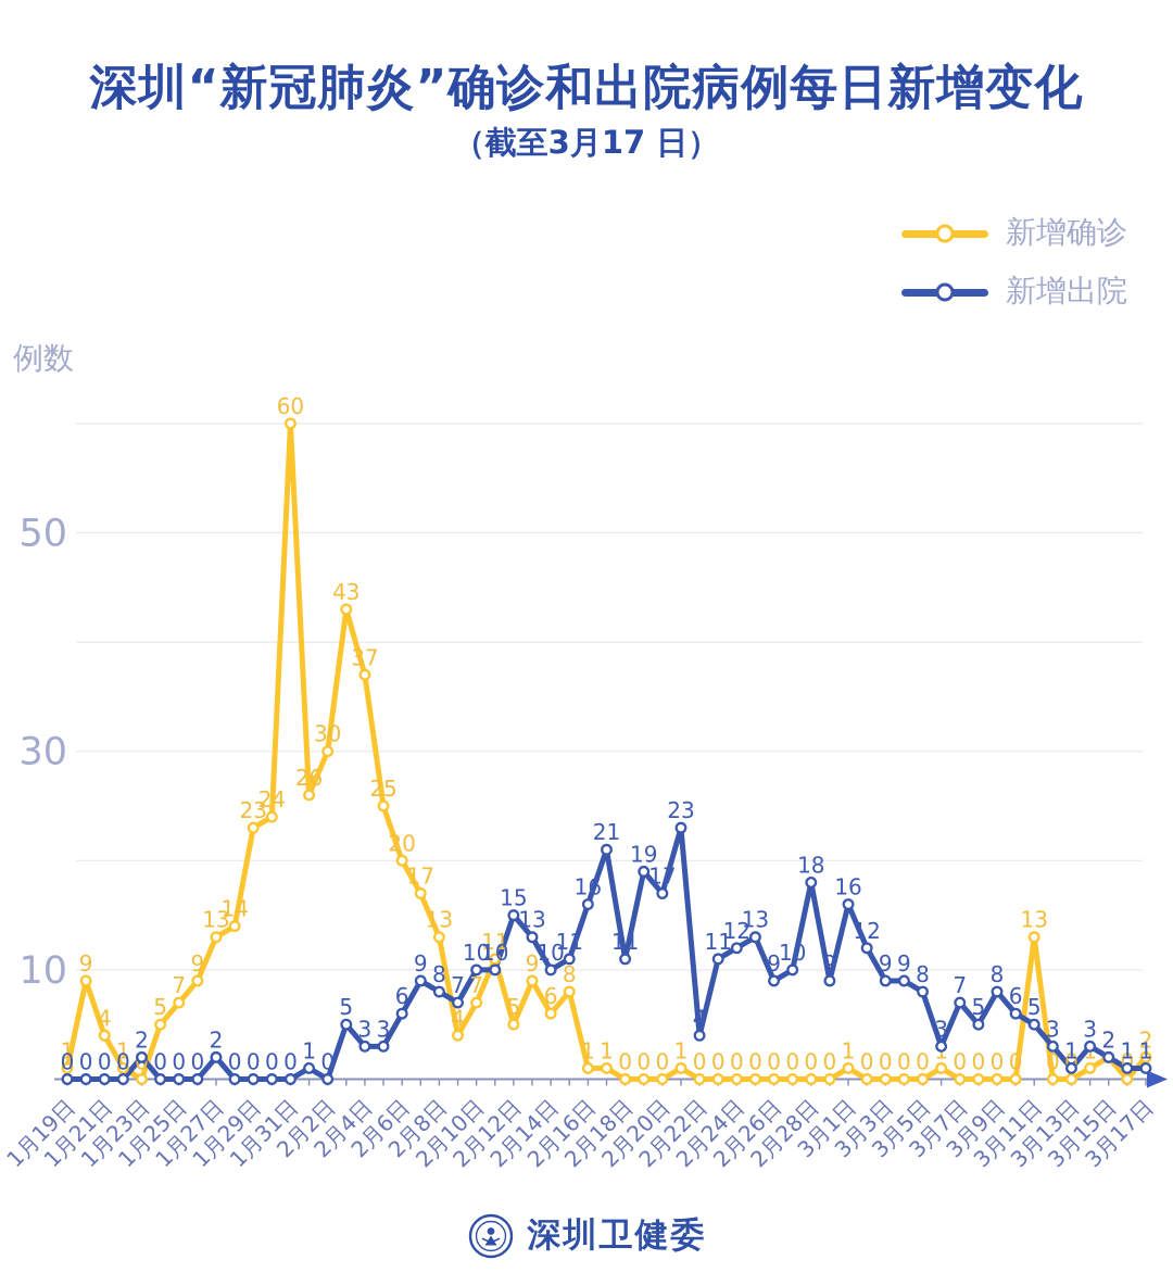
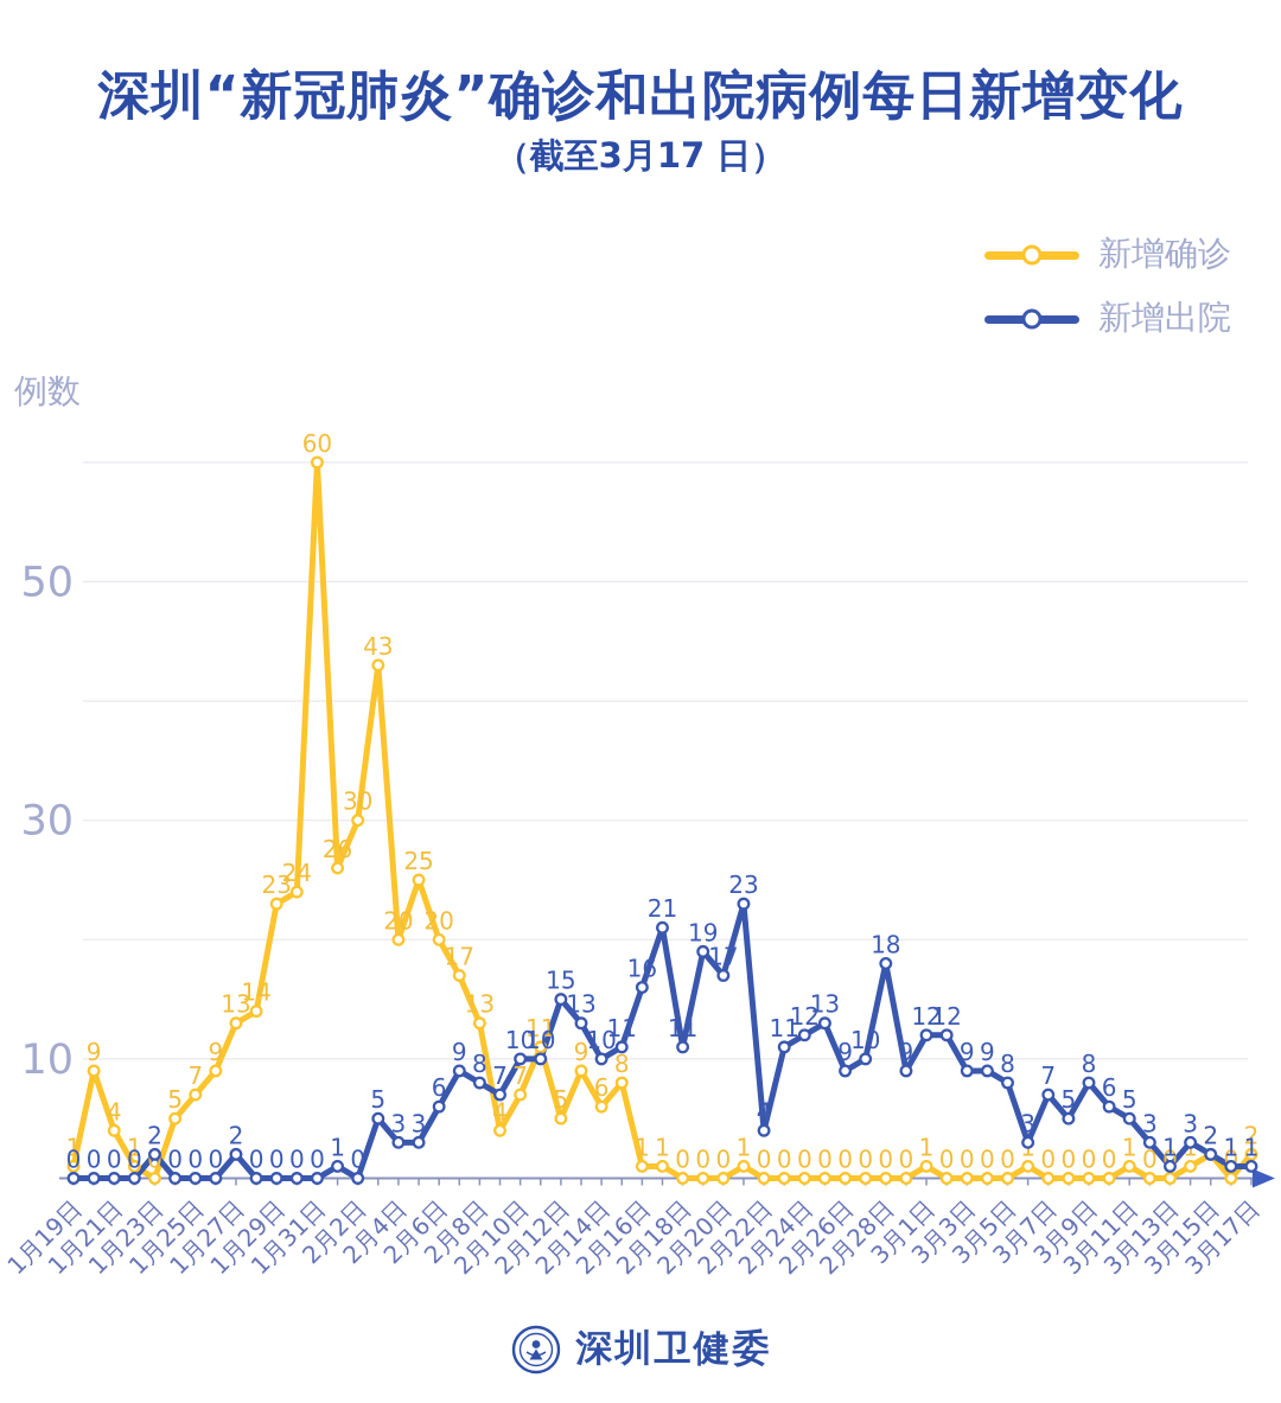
新增确诊/2月4日: 37 -> 20
新增出院/3月1日: 16 -> 12
新增确诊/3月11日: 13 -> 1
